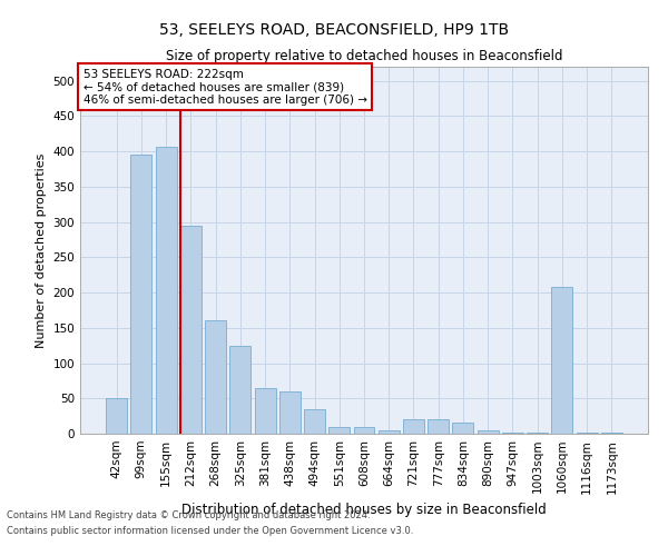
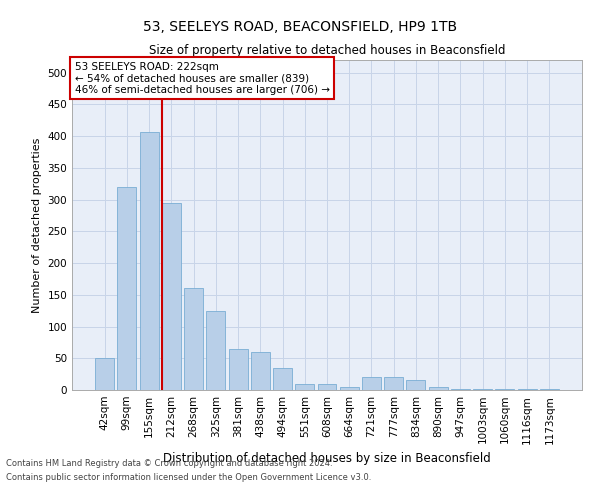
99sqm: 396 -> 320
1060sqm: 208 -> 2
